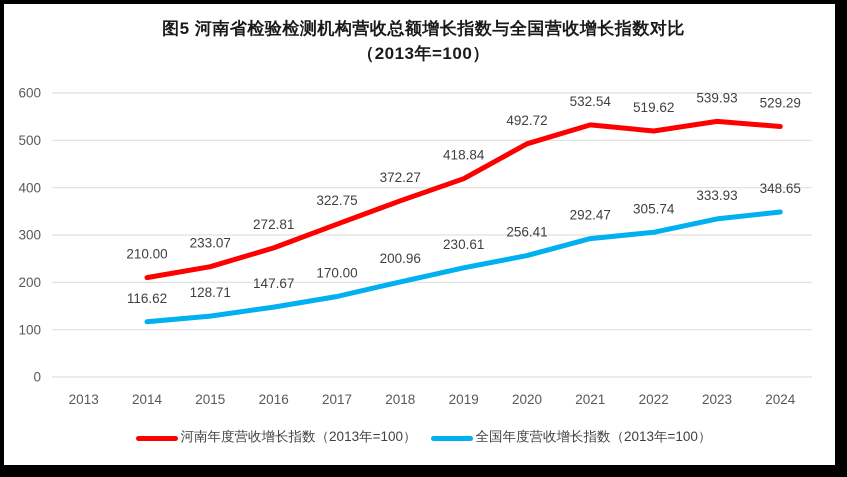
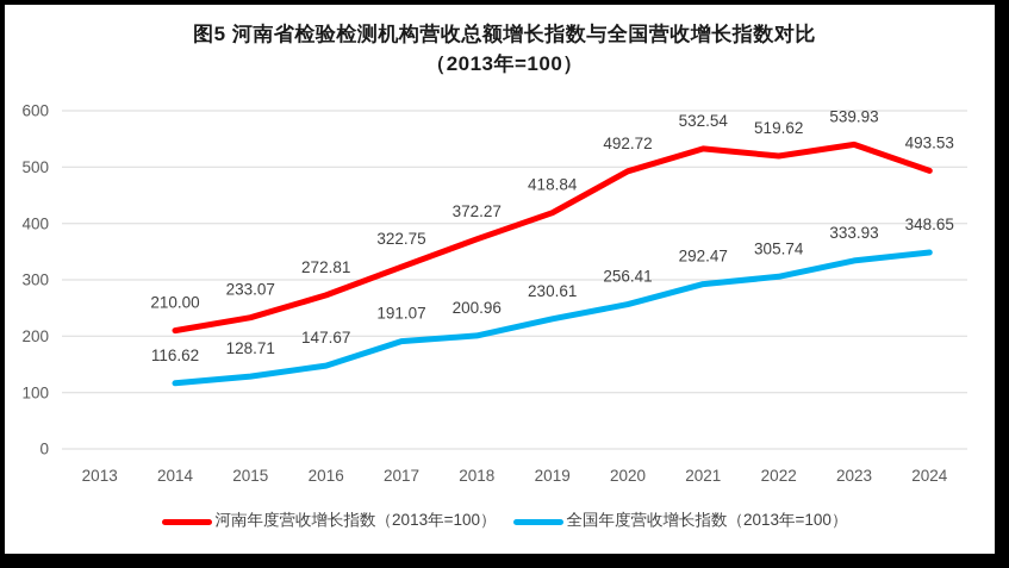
全国年度营收增长指数（2013年=100）/2017: 170.00 -> 191.07
河南年度营收增长指数（2013年=100）/2024: 529.29 -> 493.53
